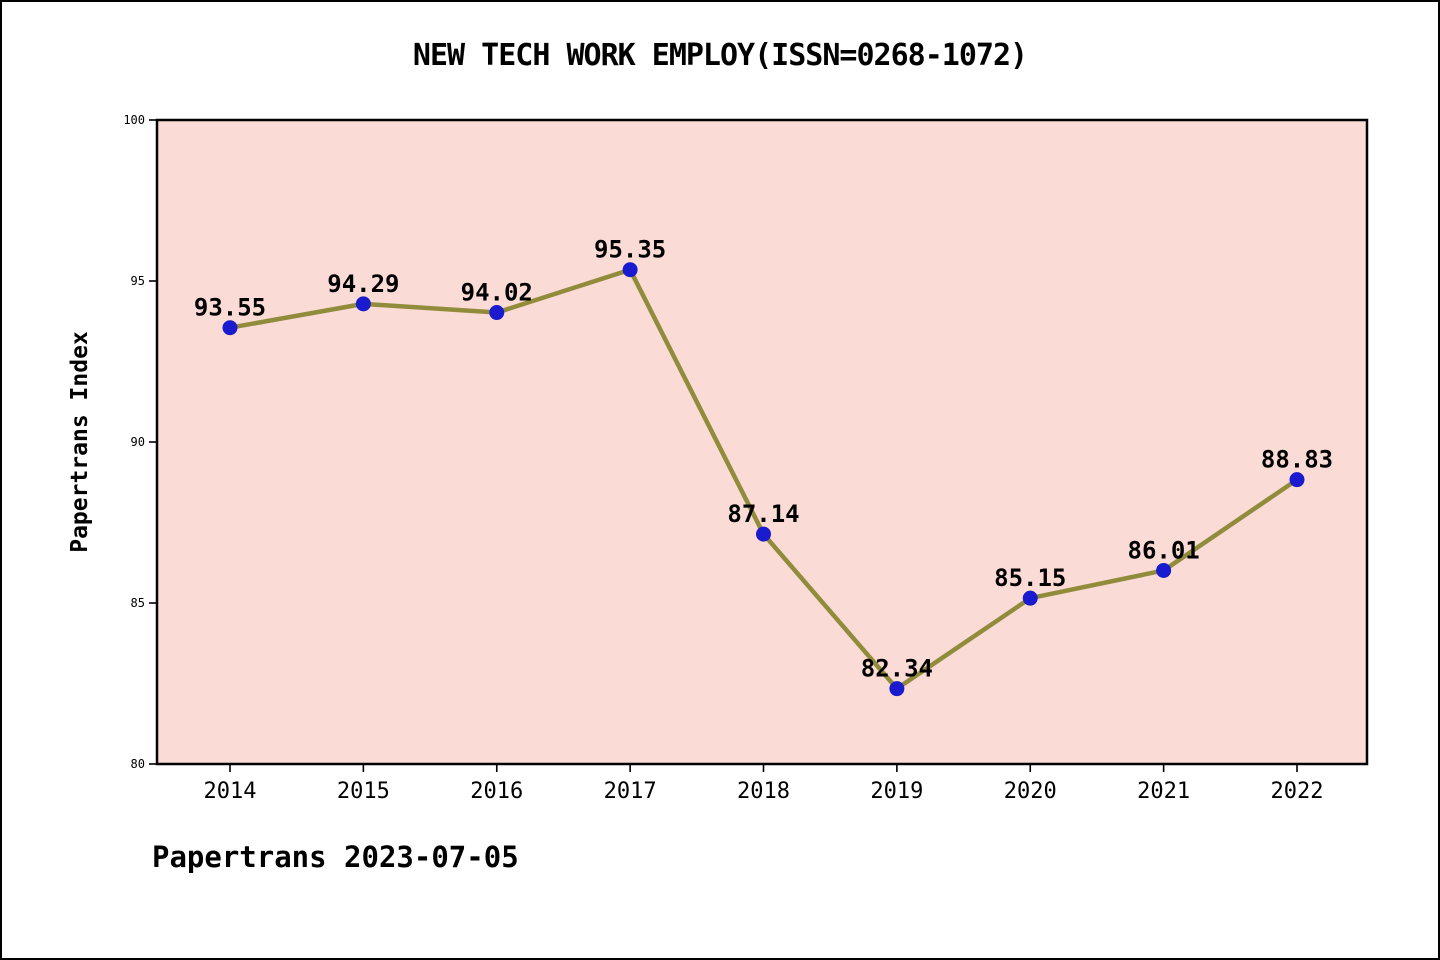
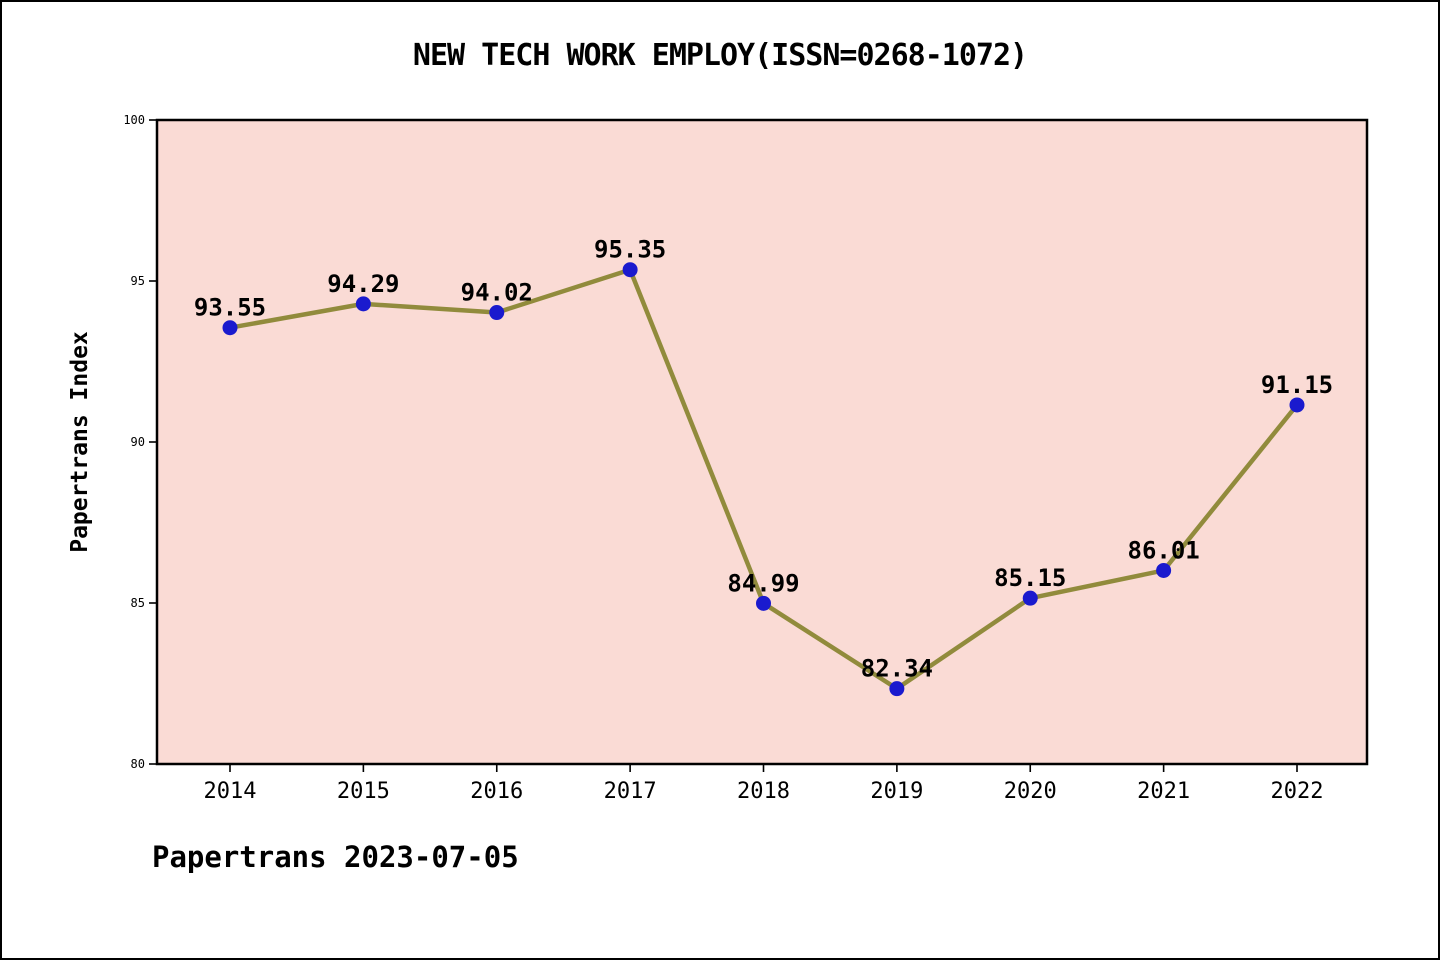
2018: 87.14 -> 84.99
2022: 88.83 -> 91.15
